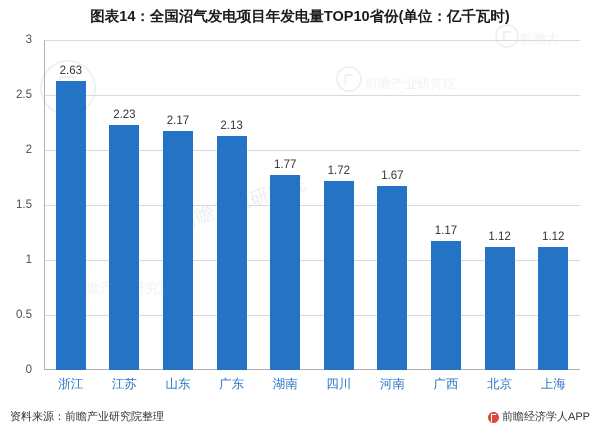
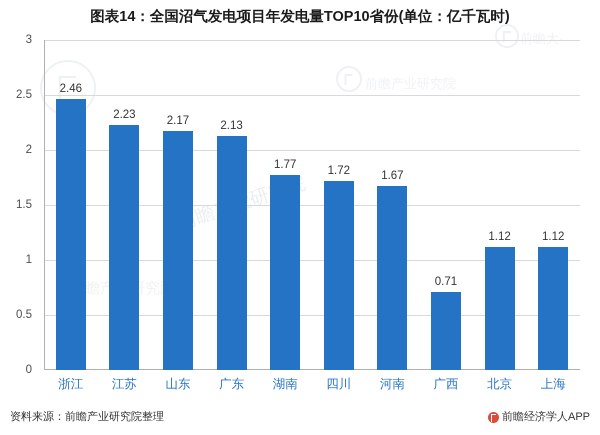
浙江: 2.63 -> 2.46
广西: 1.17 -> 0.71
